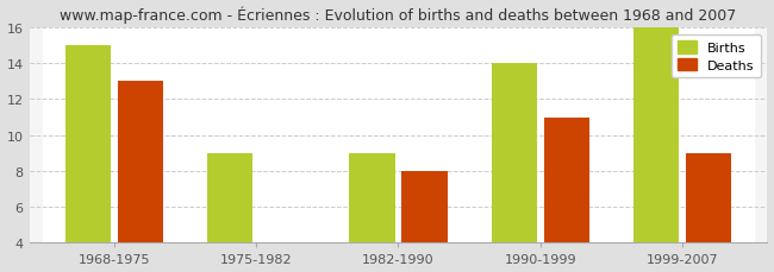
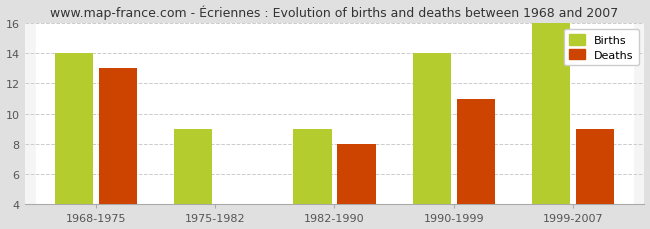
Births/1968-1975: 15 -> 14
